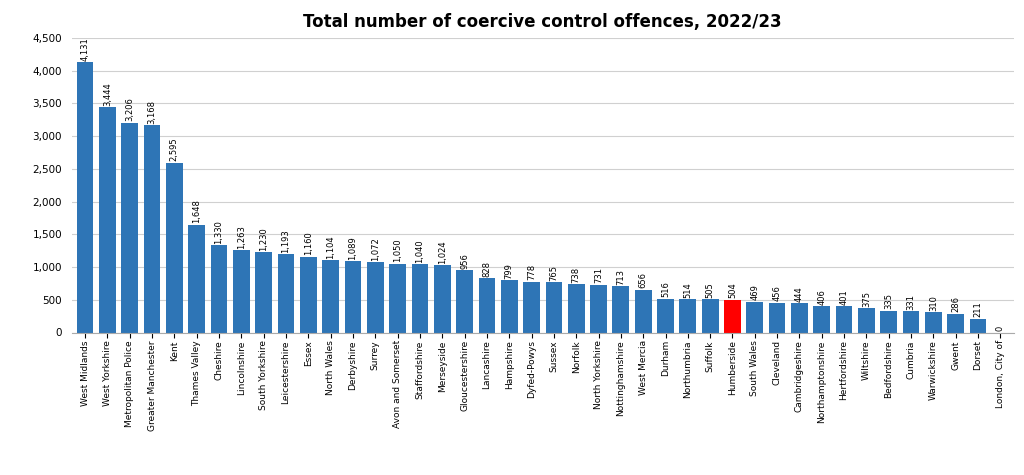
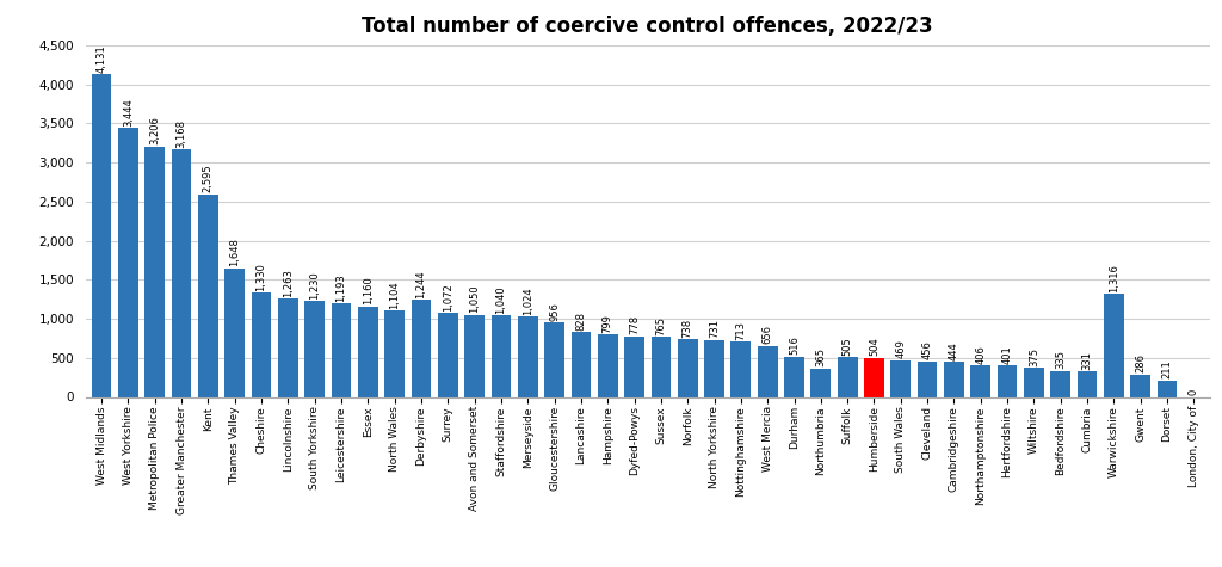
Derbyshire: 1,089 -> 1,244
Northumbria: 514 -> 365
Warwickshire: 310 -> 1,316
